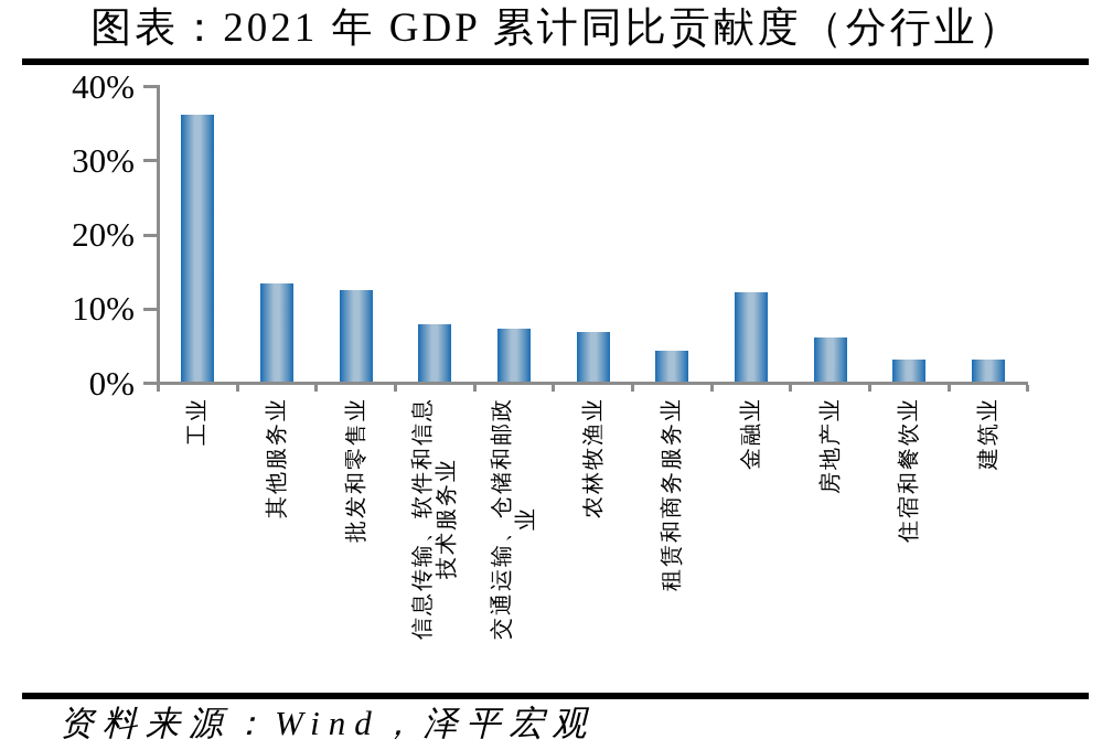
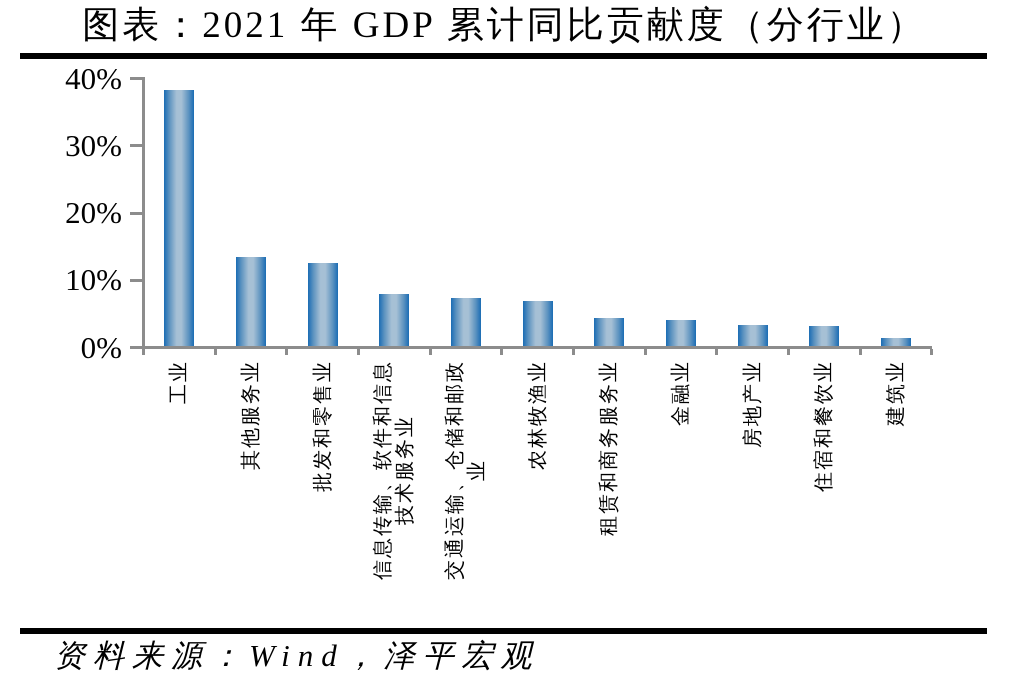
工业: 36% -> 38%
金融业: 12% -> 4%
房地产业: 6% -> 3%
建筑业: 3% -> 1%
